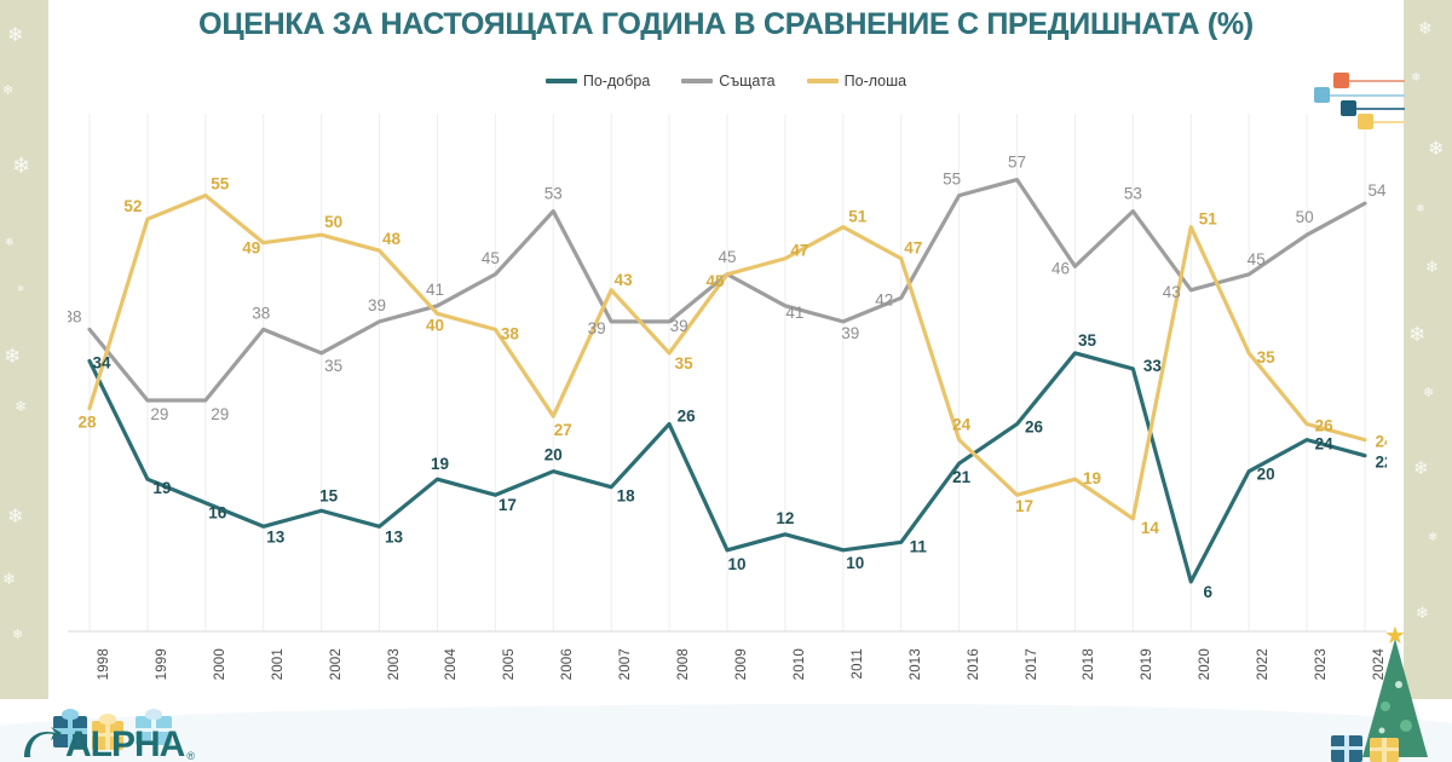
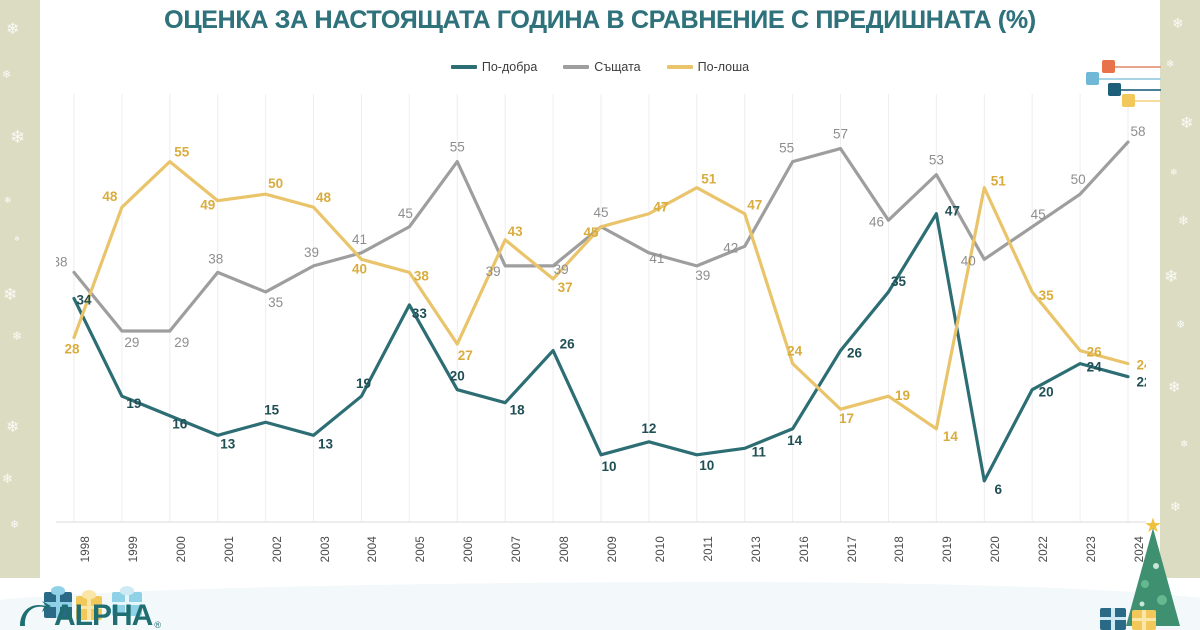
По-лоша/1999: 52 -> 48
По-добра/2005: 17 -> 33
Същата/2006: 53 -> 55
По-лоша/2008: 35 -> 37
По-добра/2016: 21 -> 14
По-добра/2019: 33 -> 47
Същата/2020: 43 -> 40
Същата/2024: 54 -> 58
